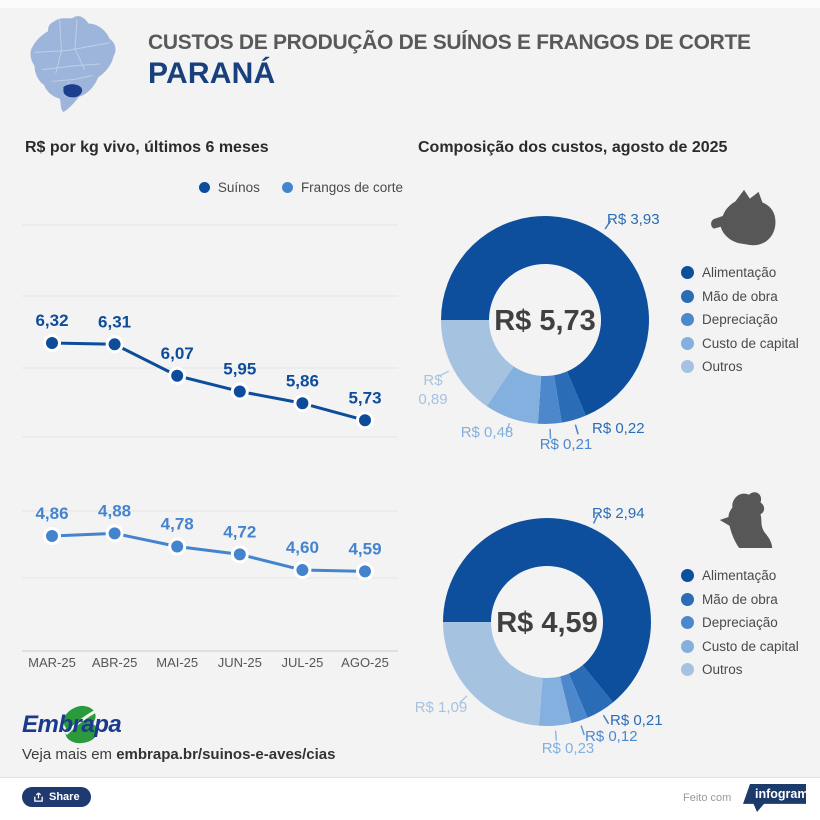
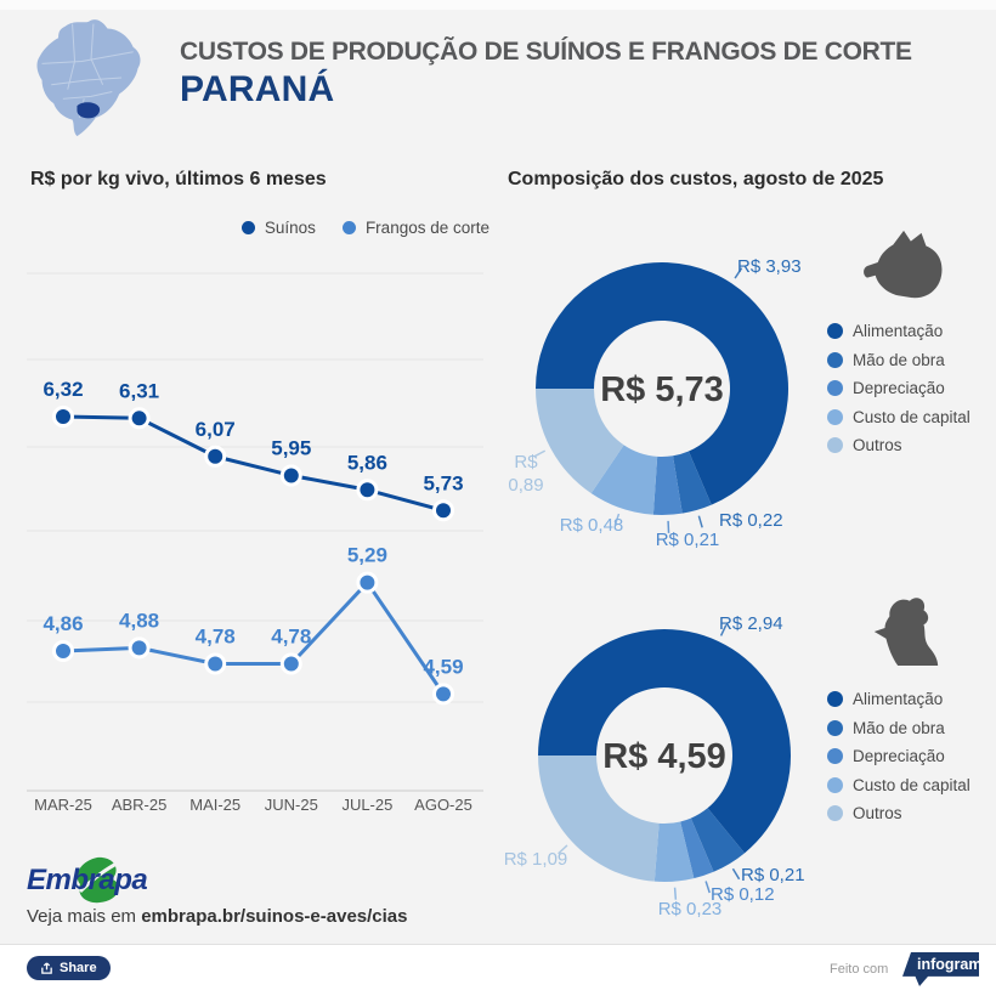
R$ por kg vivo, últimos 6 meses/Frangos de corte/JUN-25: 4,72 -> 4,78
R$ por kg vivo, últimos 6 meses/Frangos de corte/JUL-25: 4,60 -> 5,29
